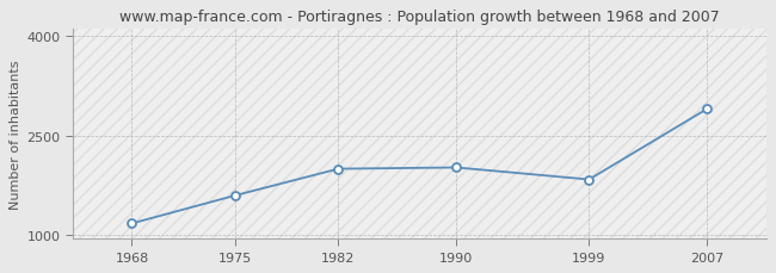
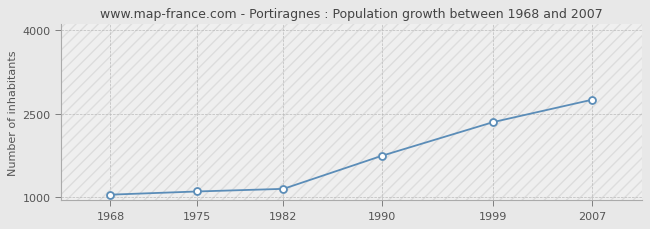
1968: 1180 -> 1050
1975: 1600 -> 1110
1982: 2000 -> 1150
1990: 2020 -> 1750
1999: 1840 -> 2350
2007: 2900 -> 2750
